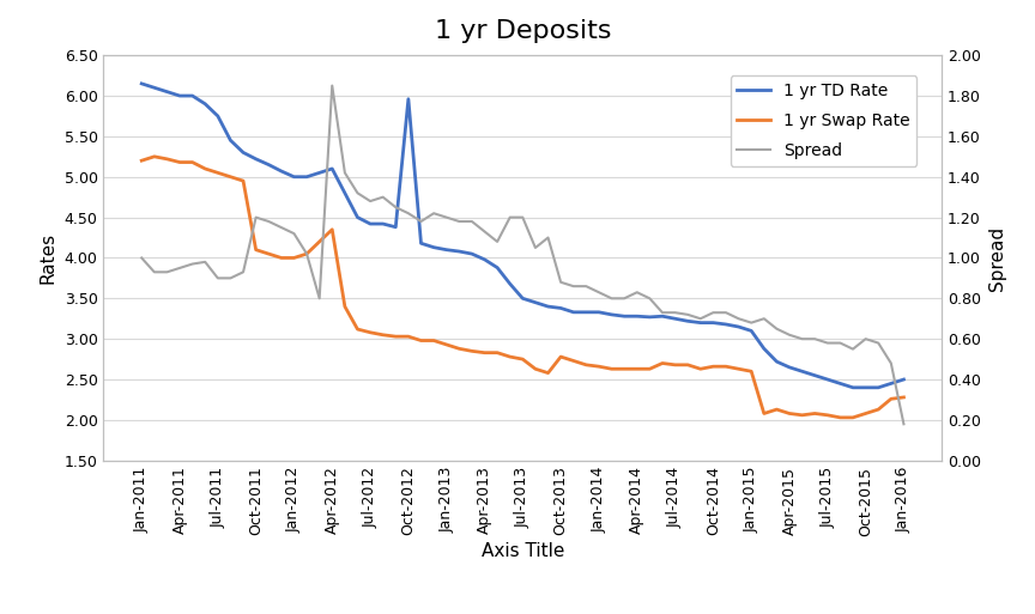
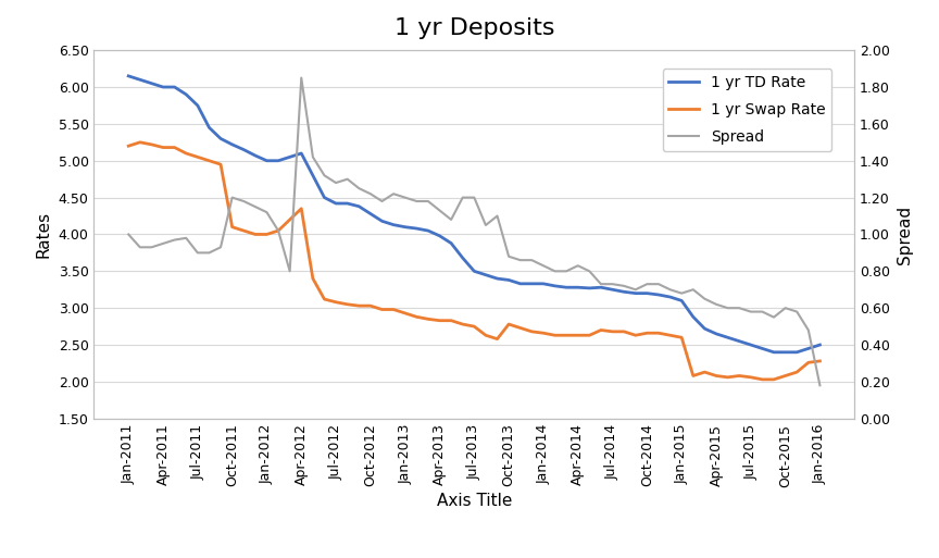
1 yr TD Rate/Oct-2012: 5.96 -> 4.28
